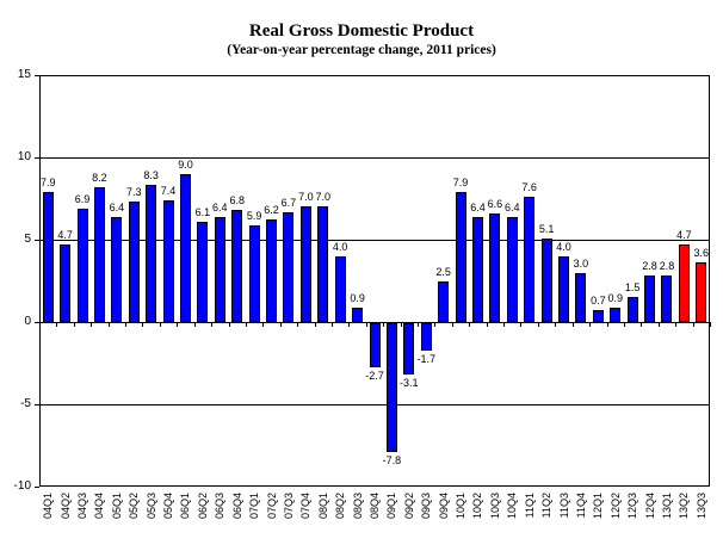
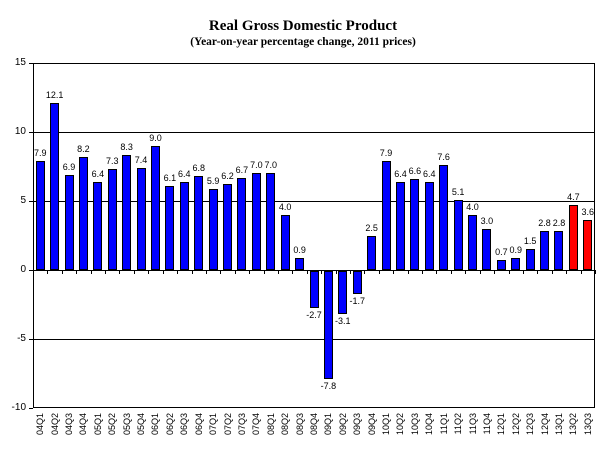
04Q2: 4.7 -> 12.1
